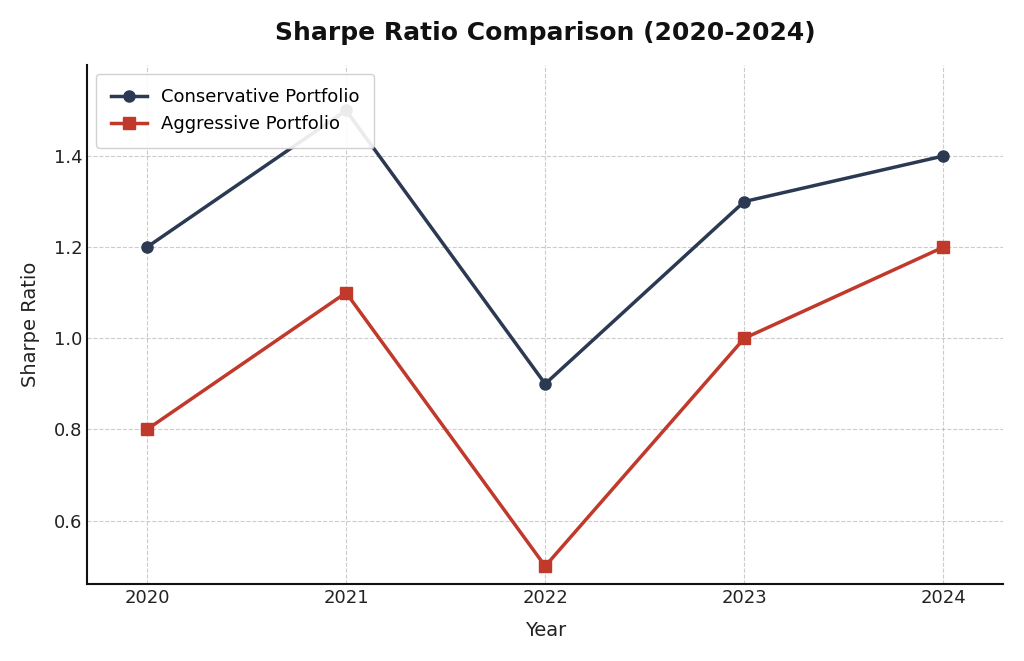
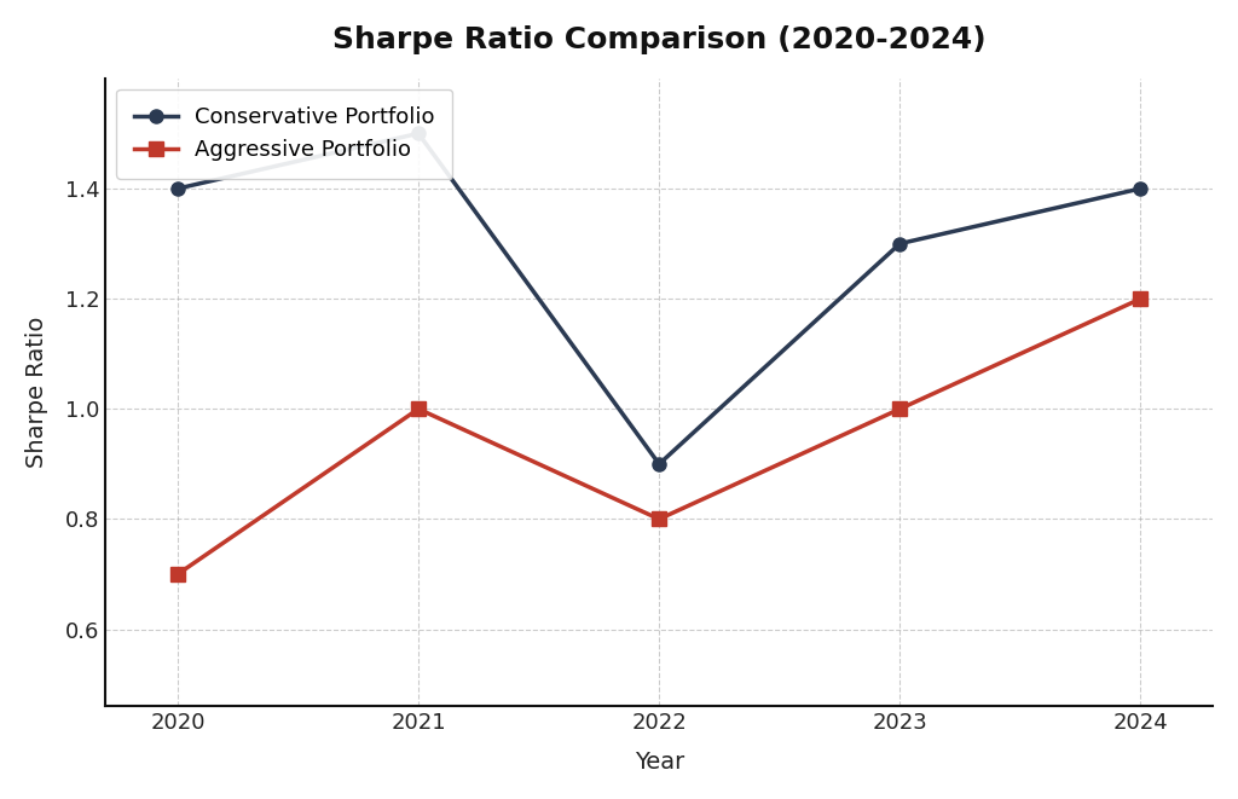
Conservative Portfolio/2020: 1.2 -> 1.4
Aggressive Portfolio/2020: 0.8 -> 0.7
Aggressive Portfolio/2021: 1.1 -> 1.0
Aggressive Portfolio/2022: 0.5 -> 0.8
